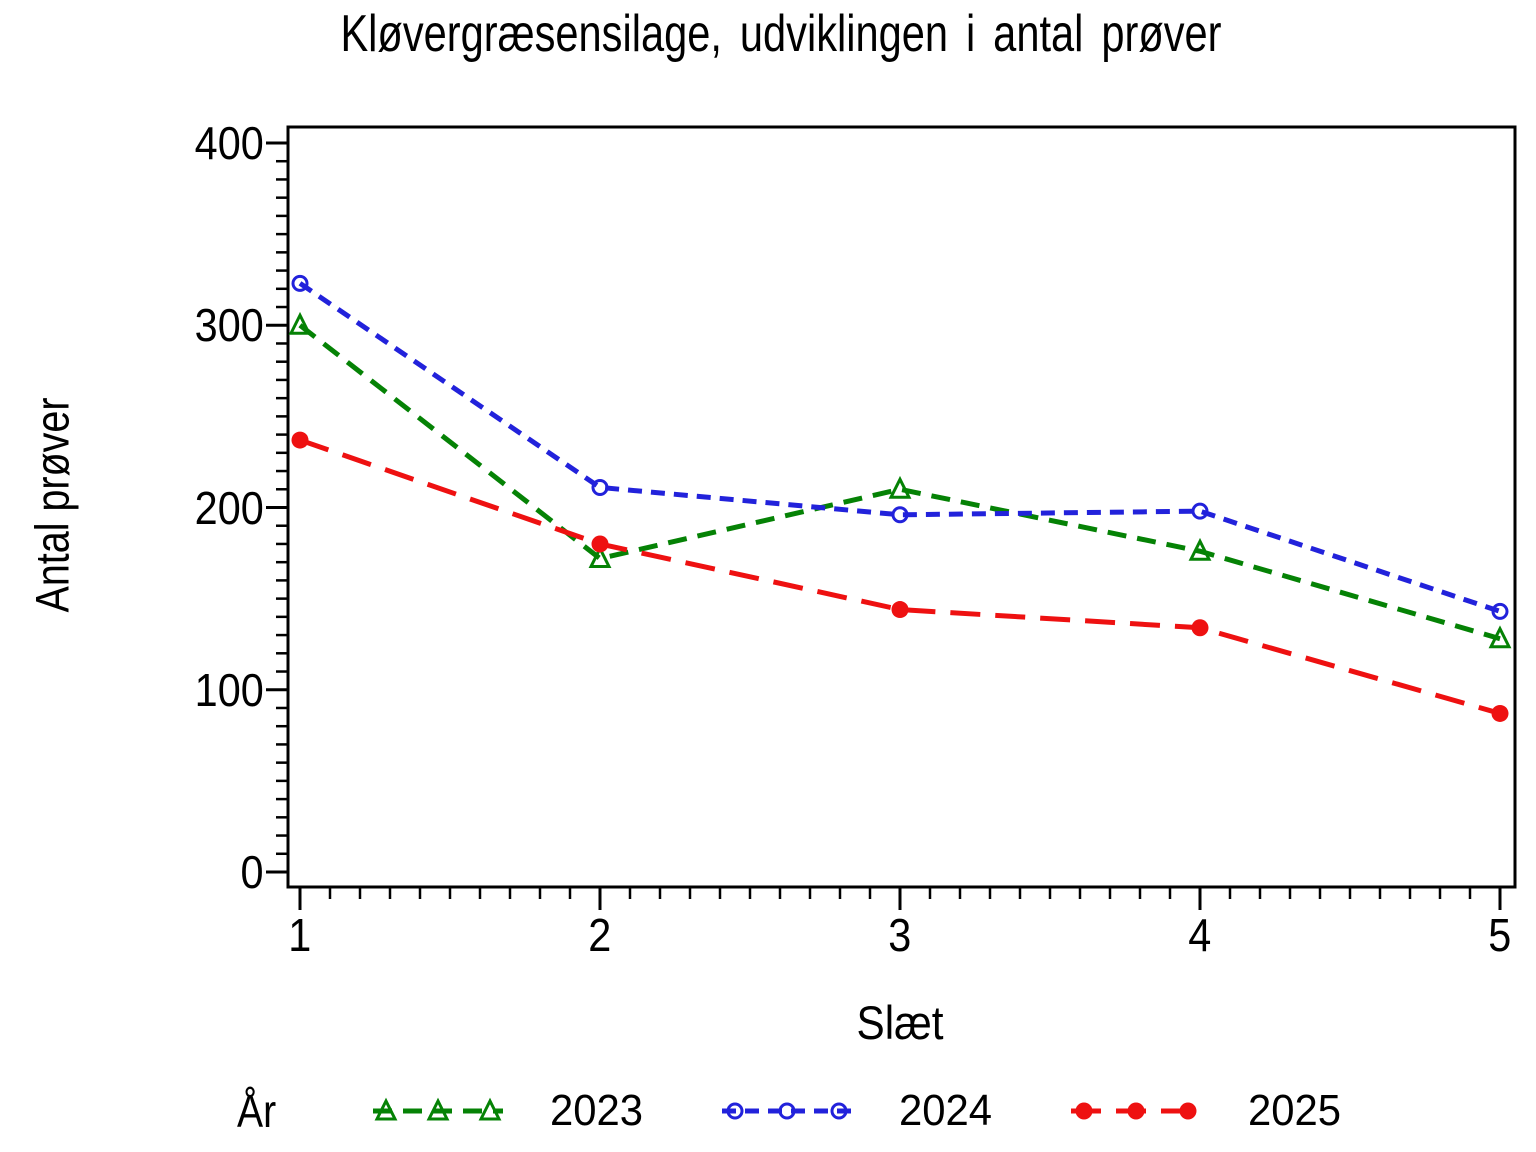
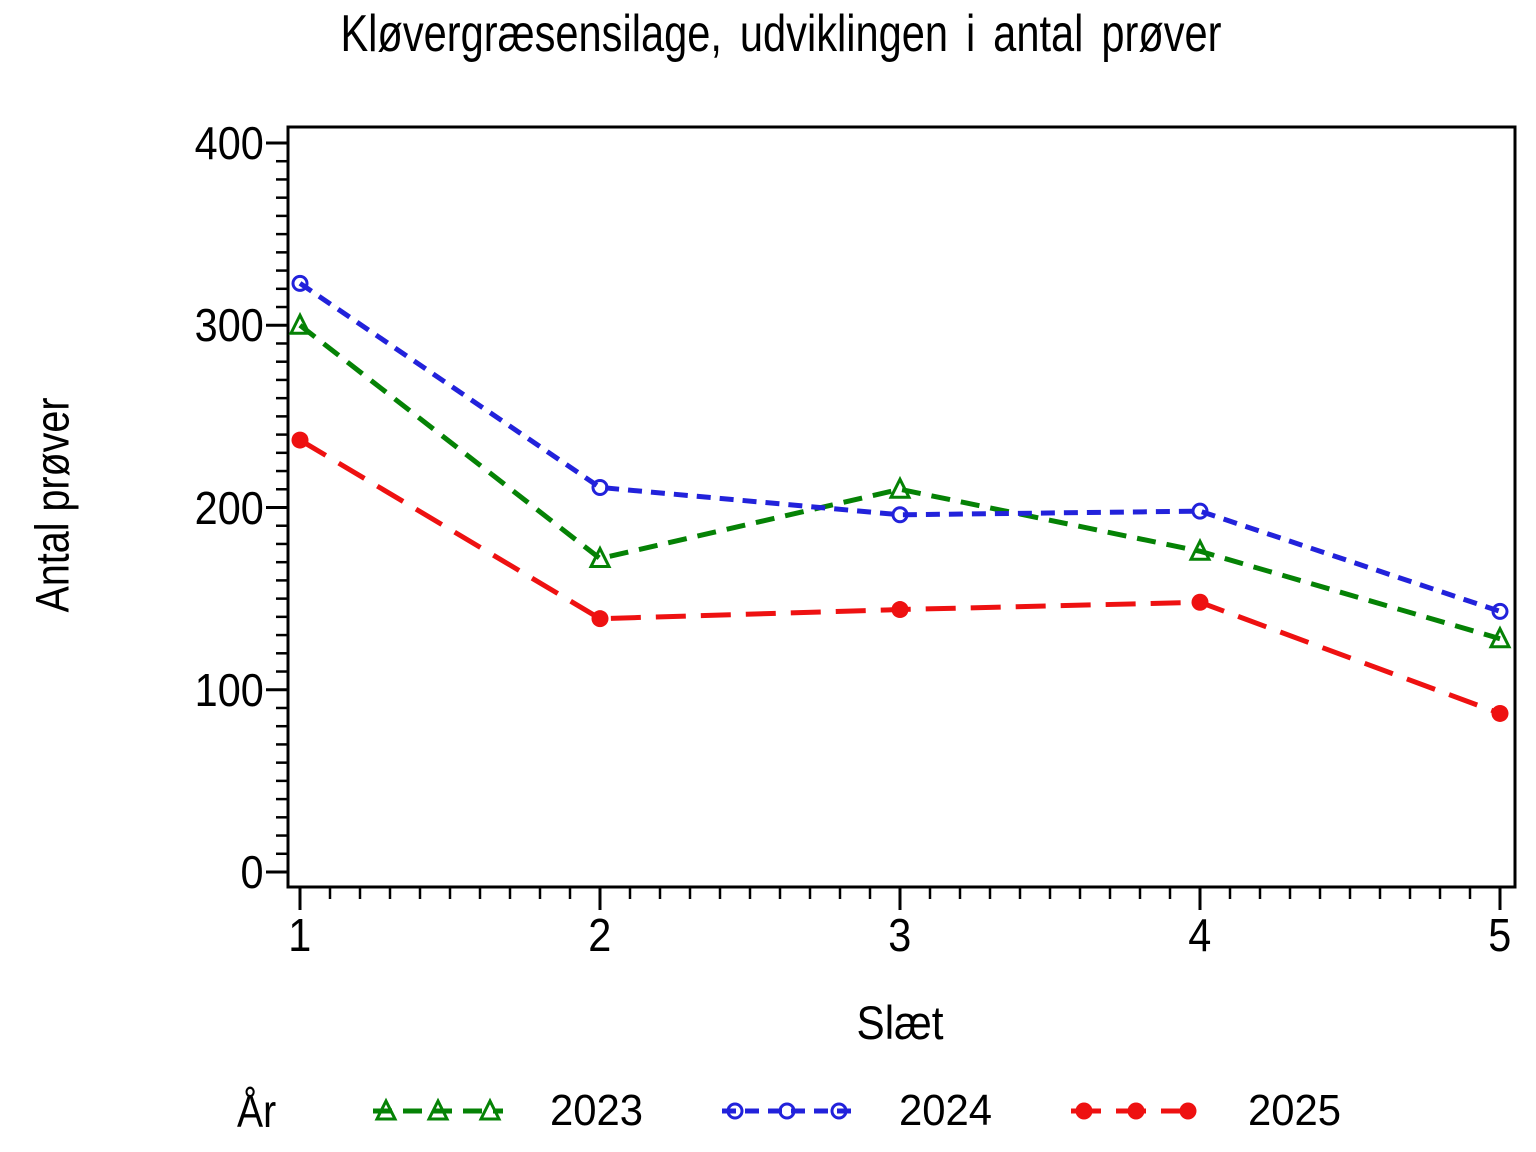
2025/2: 180 -> 139
2025/4: 134 -> 148
